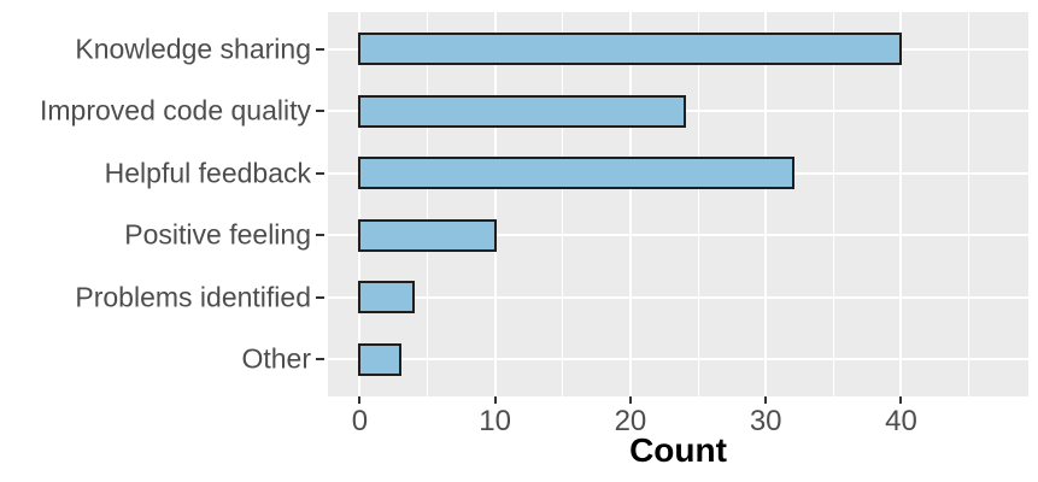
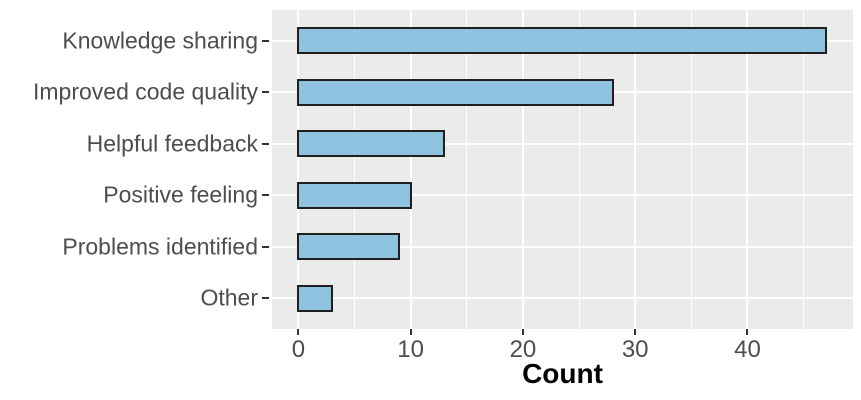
Knowledge sharing: 40 -> 47
Improved code quality: 24 -> 28
Helpful feedback: 32 -> 13
Problems identified: 4 -> 9
